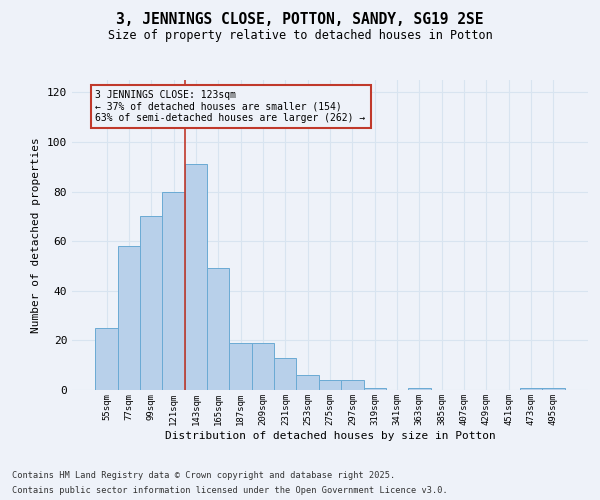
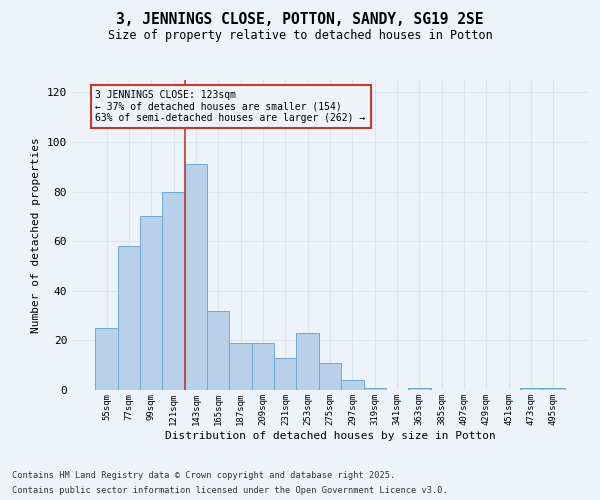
165sqm: 49 -> 32
253sqm: 6 -> 23
275sqm: 4 -> 11
